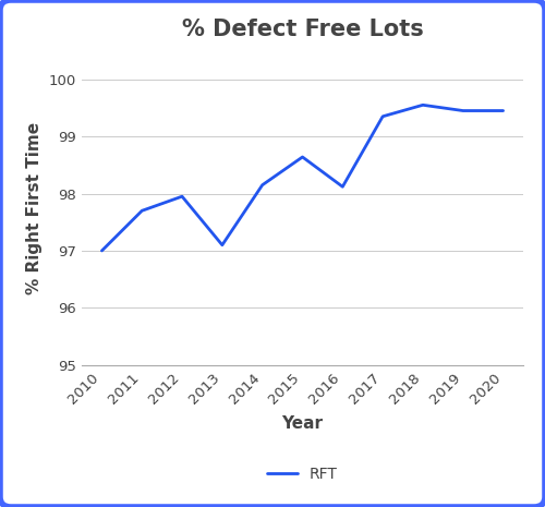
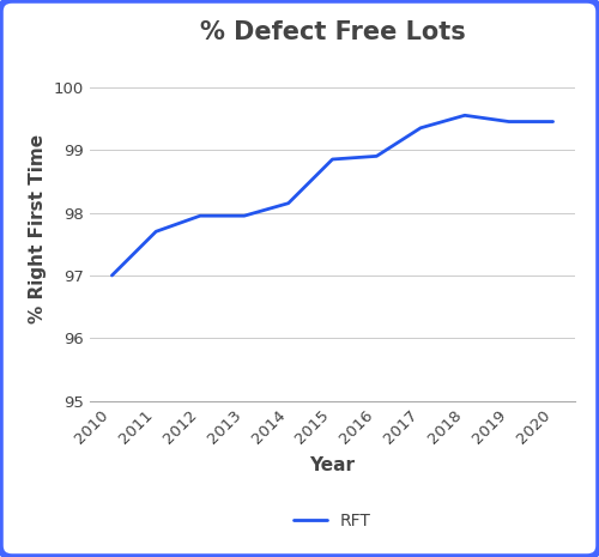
2013: 97.10 -> 97.95
2015: 98.64 -> 98.85
2016: 98.12 -> 98.90
